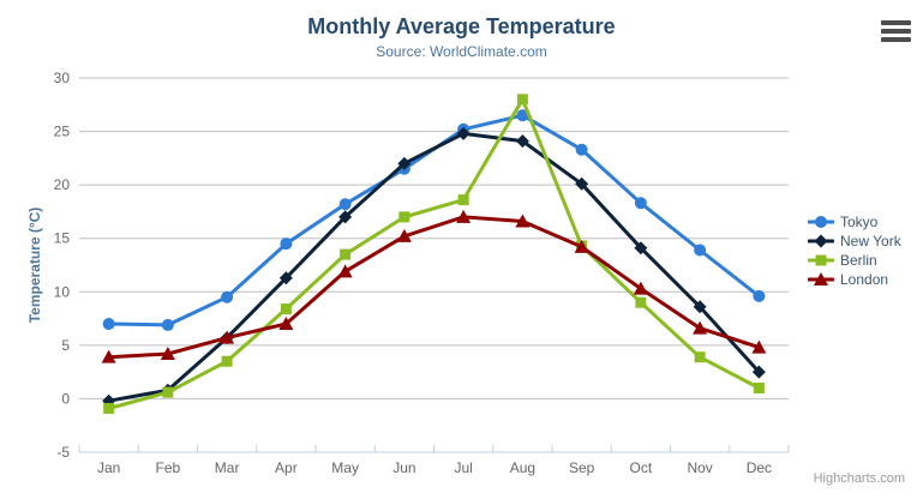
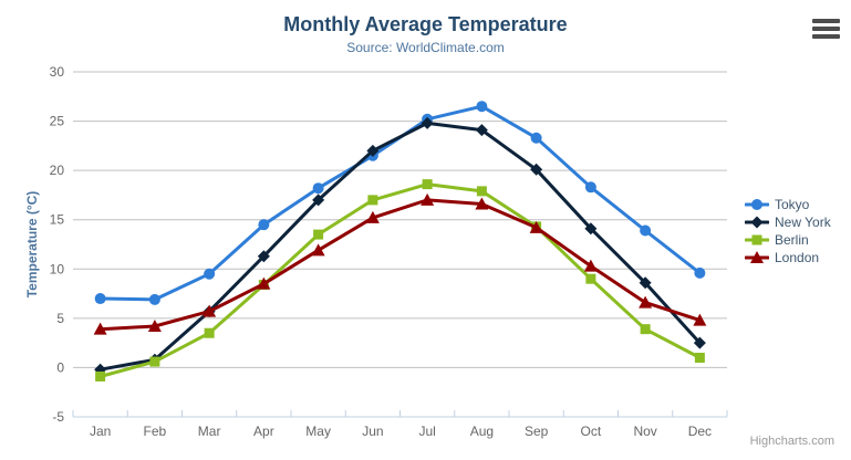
London/Apr: 7 -> 8
Berlin/Aug: 28 -> 18
